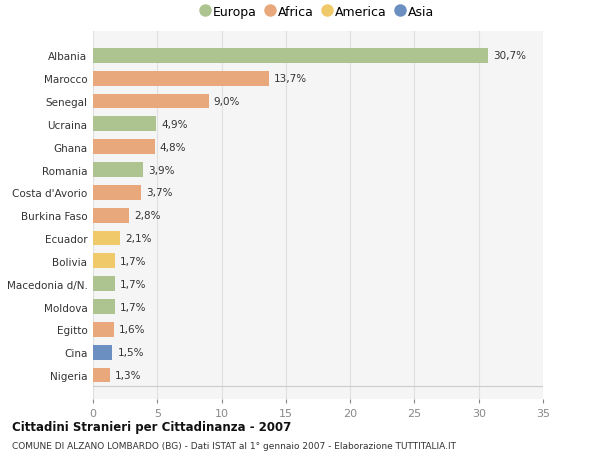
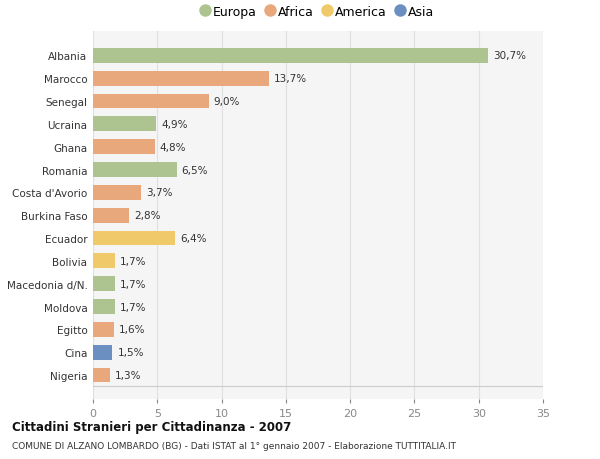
Romania: 3,9% -> 6,5%
Ecuador: 2,1% -> 6,4%
